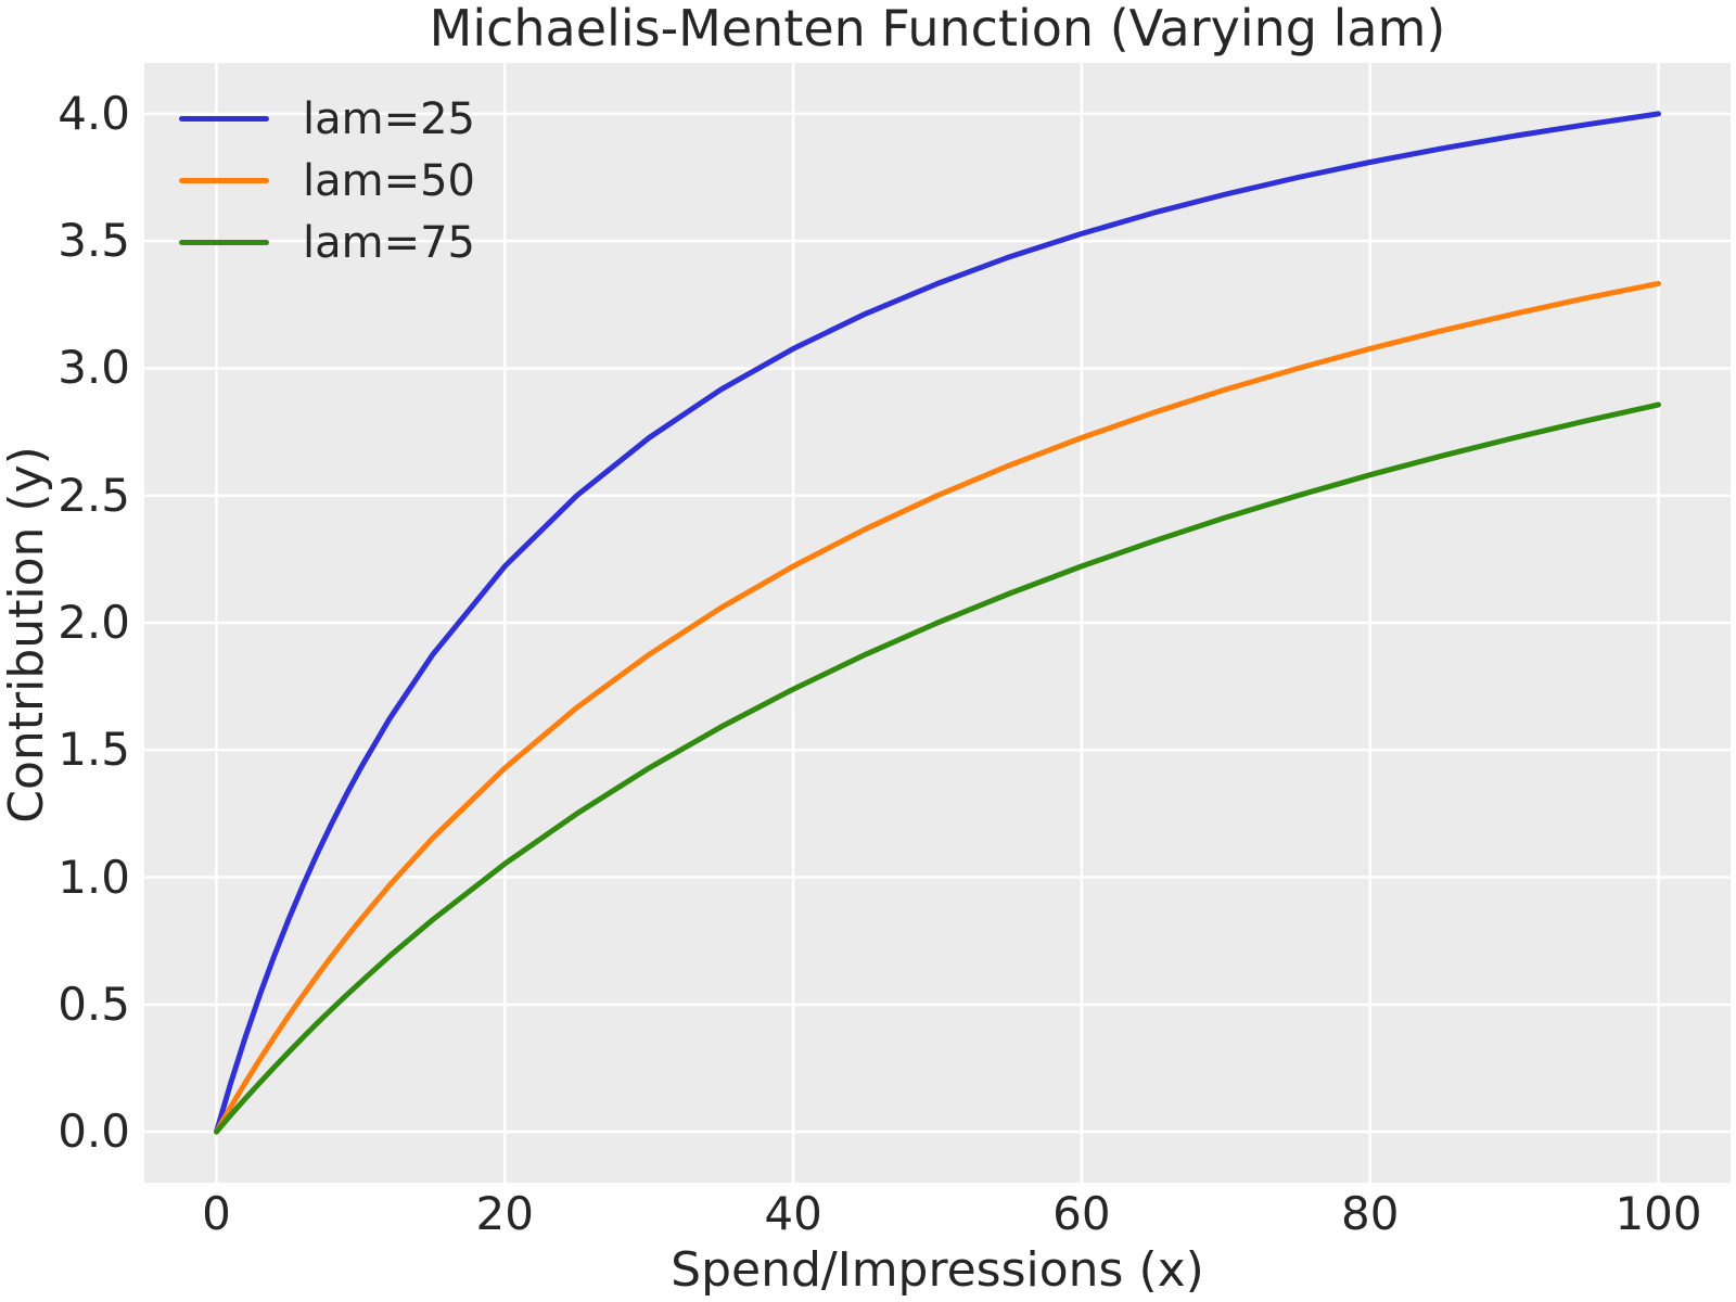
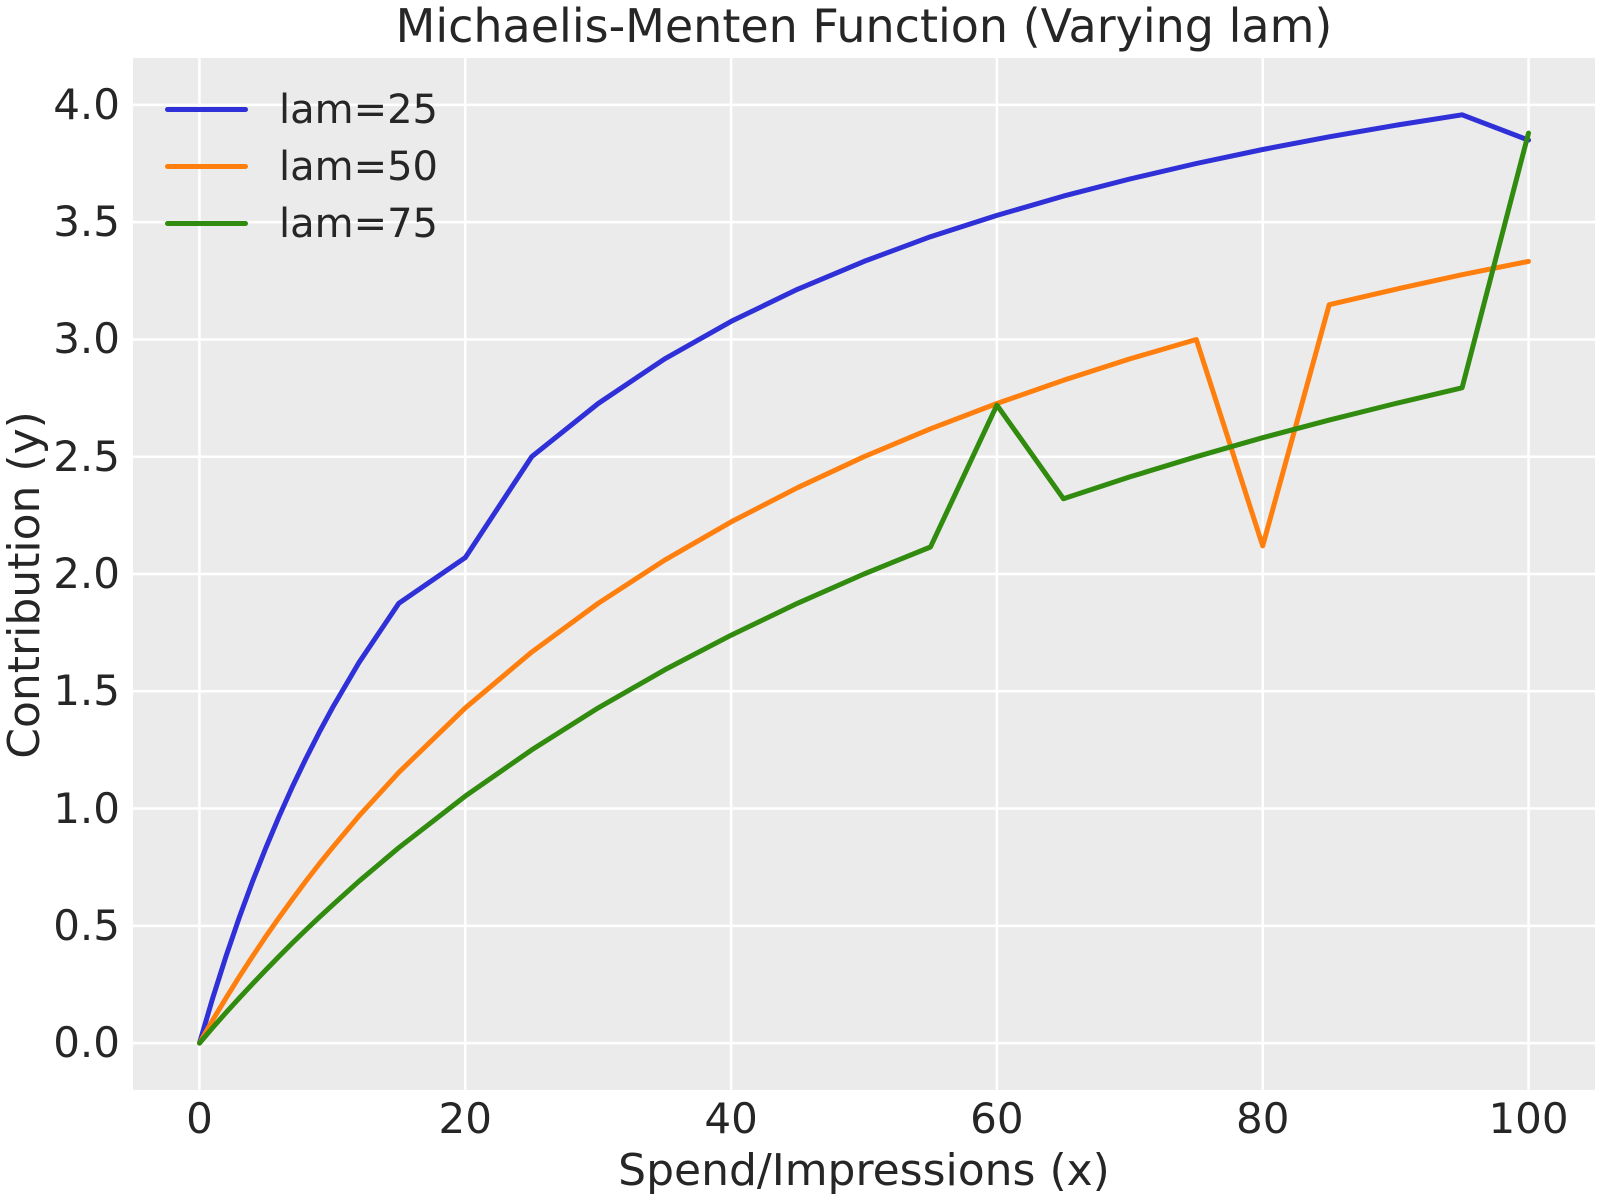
lam=25/20: 2.22 -> 2.07
lam=75/60: 2.22 -> 2.72
lam=50/80: 3.08 -> 2.12
lam=25/100: 4.00 -> 3.85
lam=75/100: 2.86 -> 3.88
